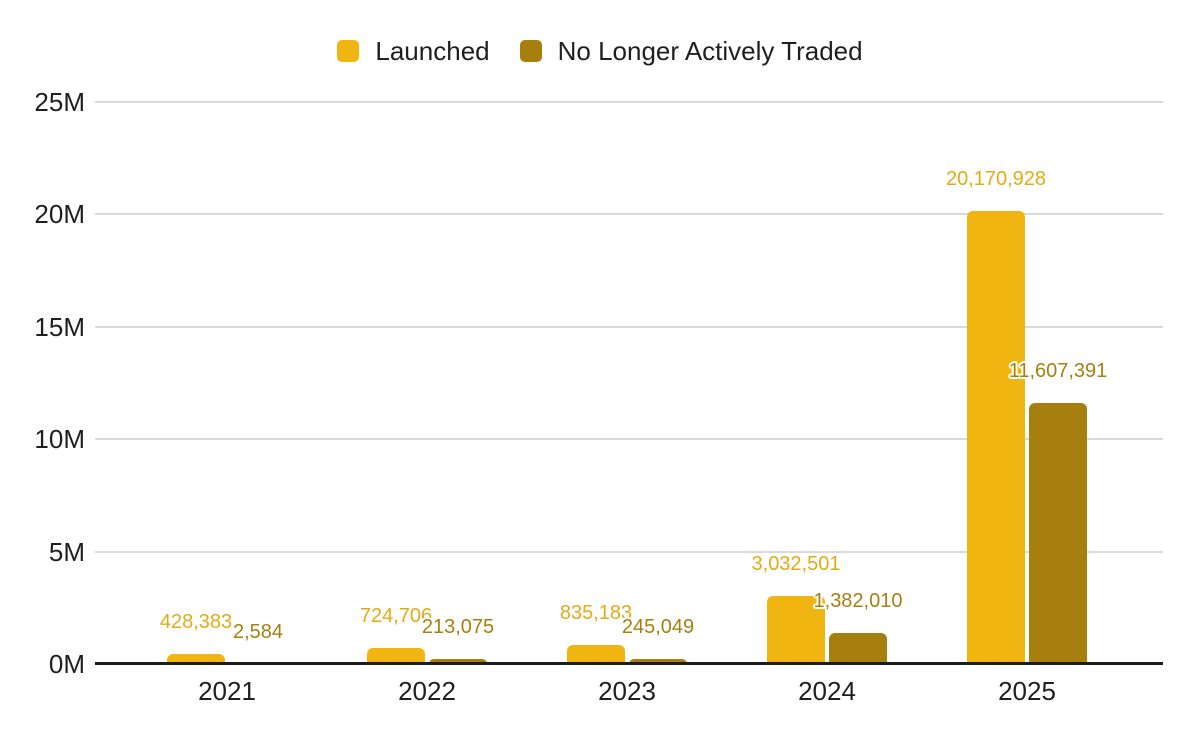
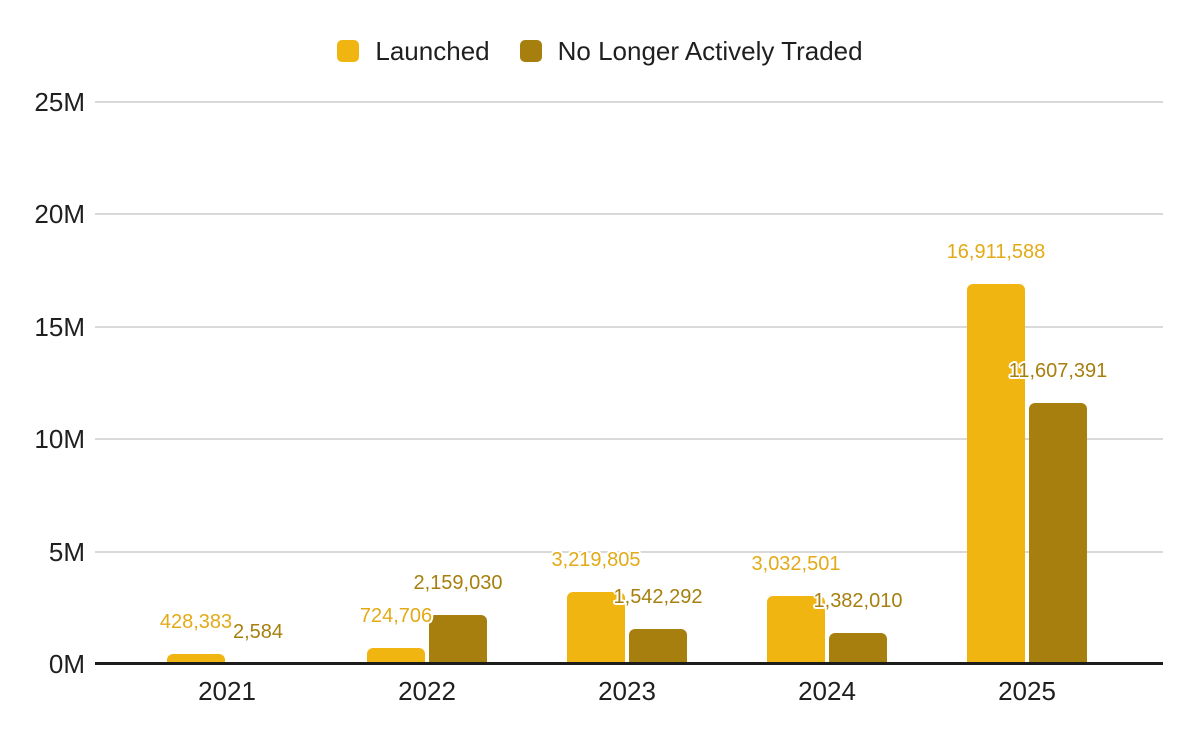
No Longer Actively Traded/2022: 213,075 -> 2,159,030
Launched/2023: 835,183 -> 3,219,805
No Longer Actively Traded/2023: 245,049 -> 1,542,292
Launched/2025: 20,170,928 -> 16,911,588
